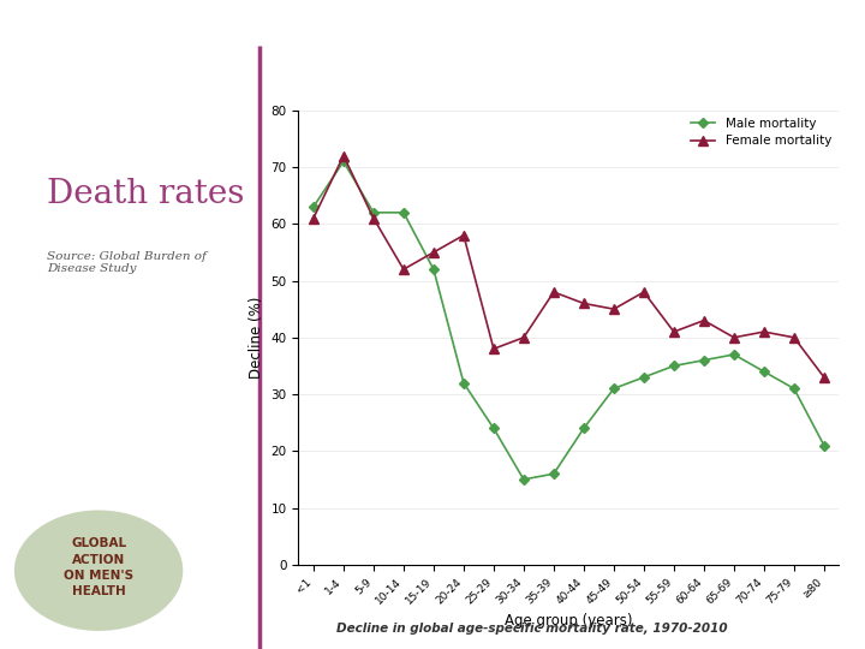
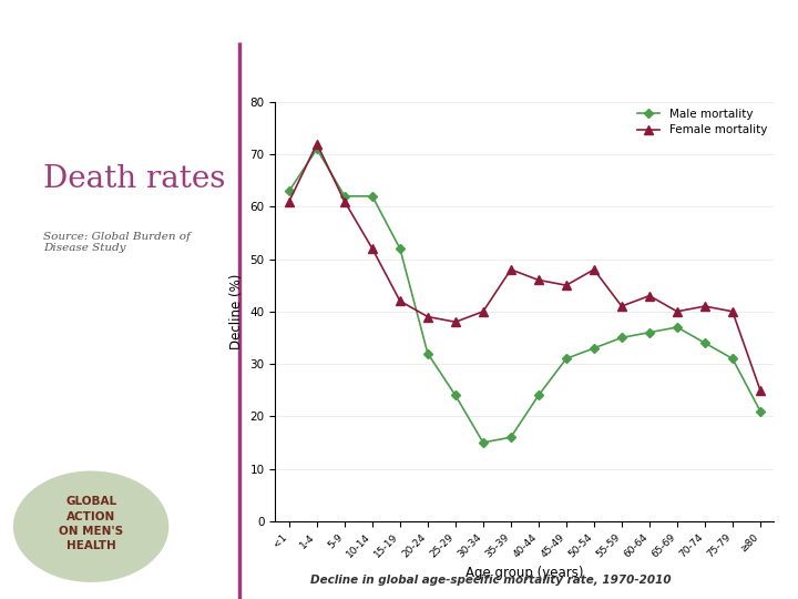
Female mortality/15-19: 55 -> 42
Female mortality/20-24: 58 -> 39
Female mortality/≥80: 33 -> 25
